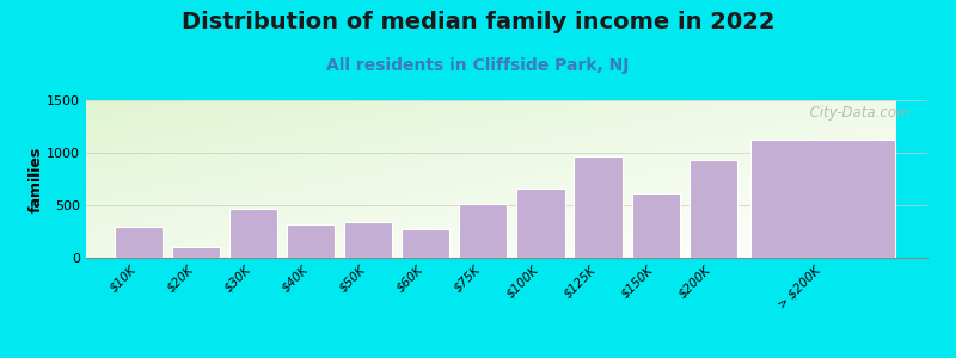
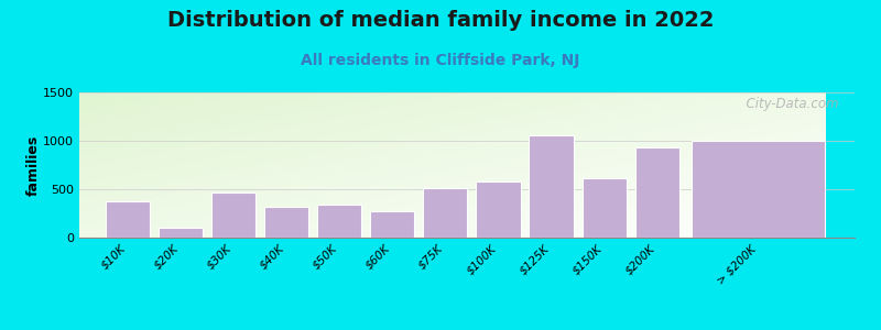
$10K: 290 -> 380
$100K: 660 -> 580
$125K: 970 -> 1060
> $200K: 1130 -> 1000
